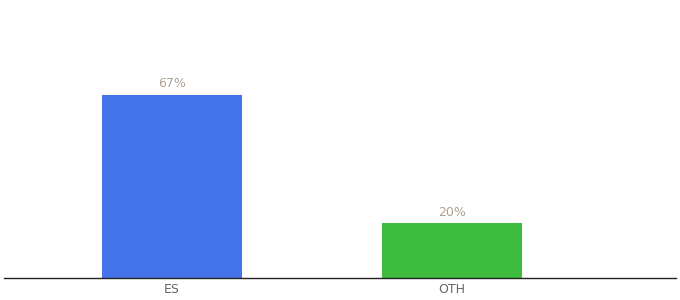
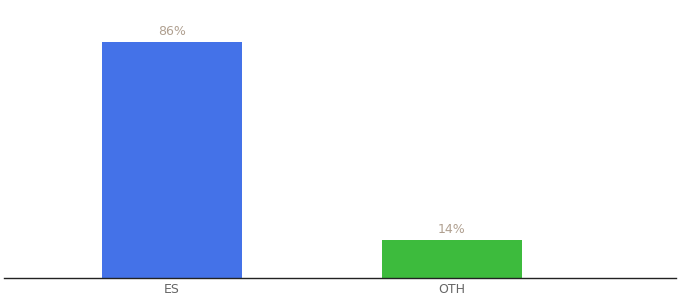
ES: 67% -> 86%
OTH: 20% -> 14%
